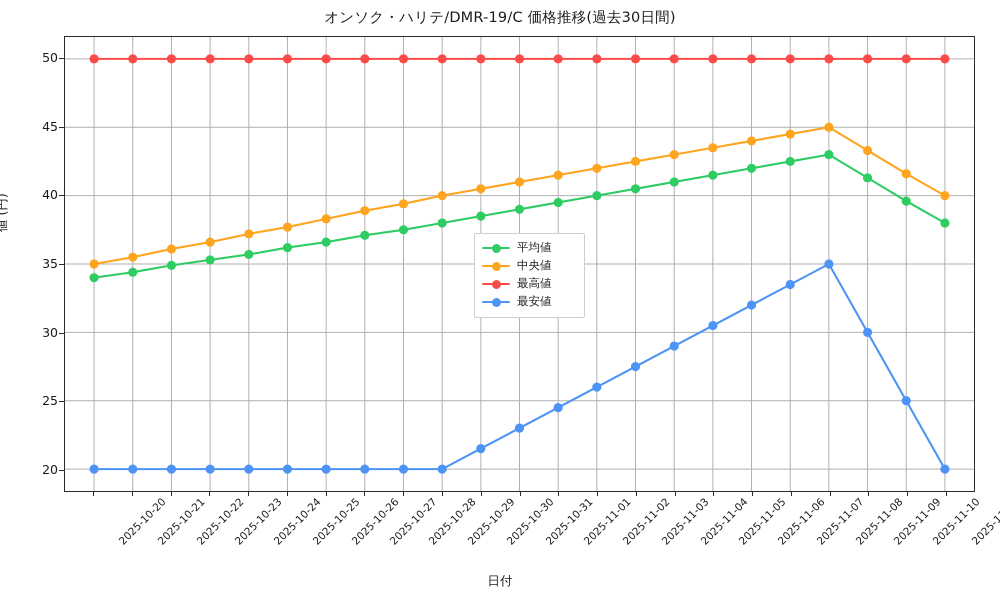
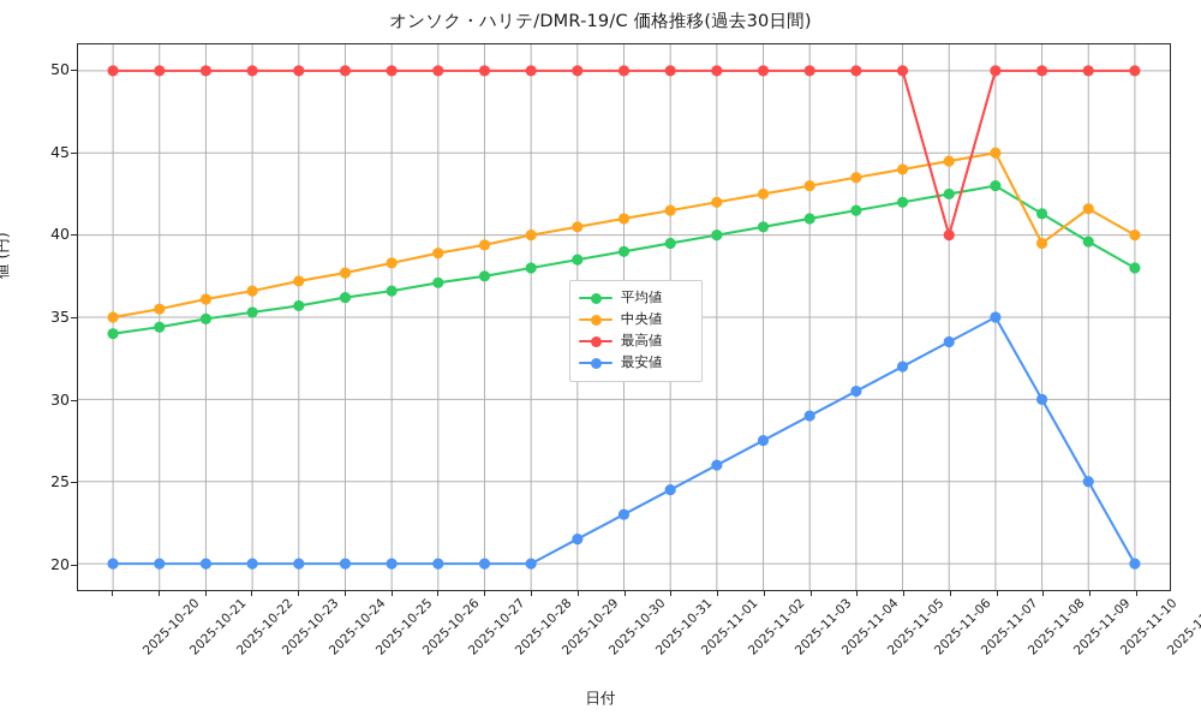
最高値/2025-11-07: 50 -> 40
中央値/2025-11-09: 43.3 -> 39.5
